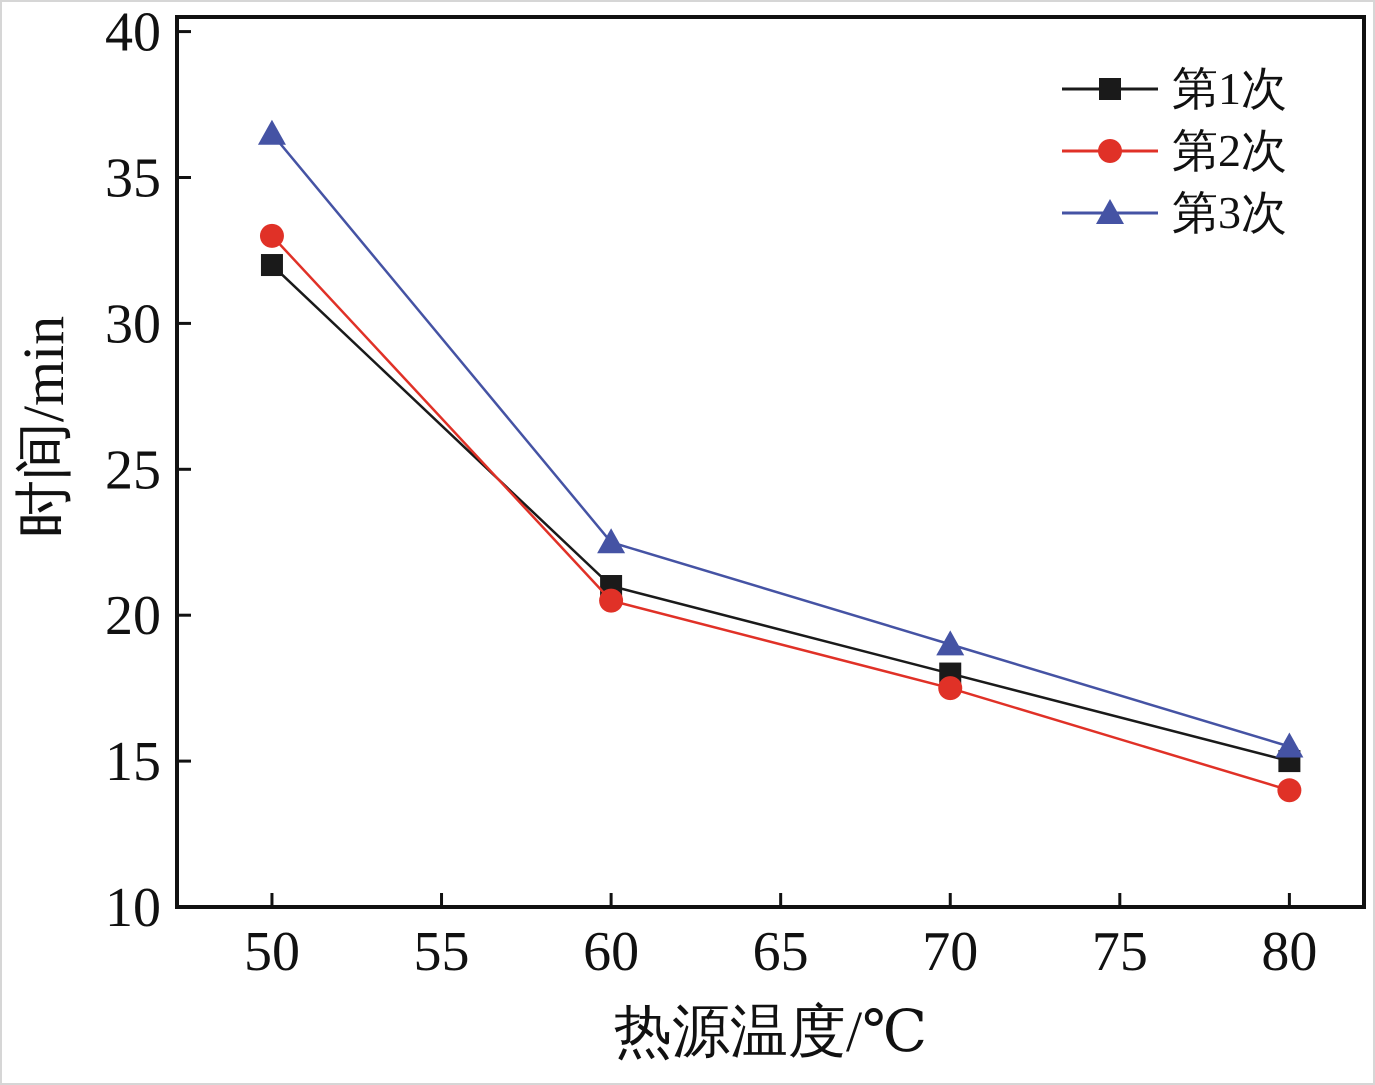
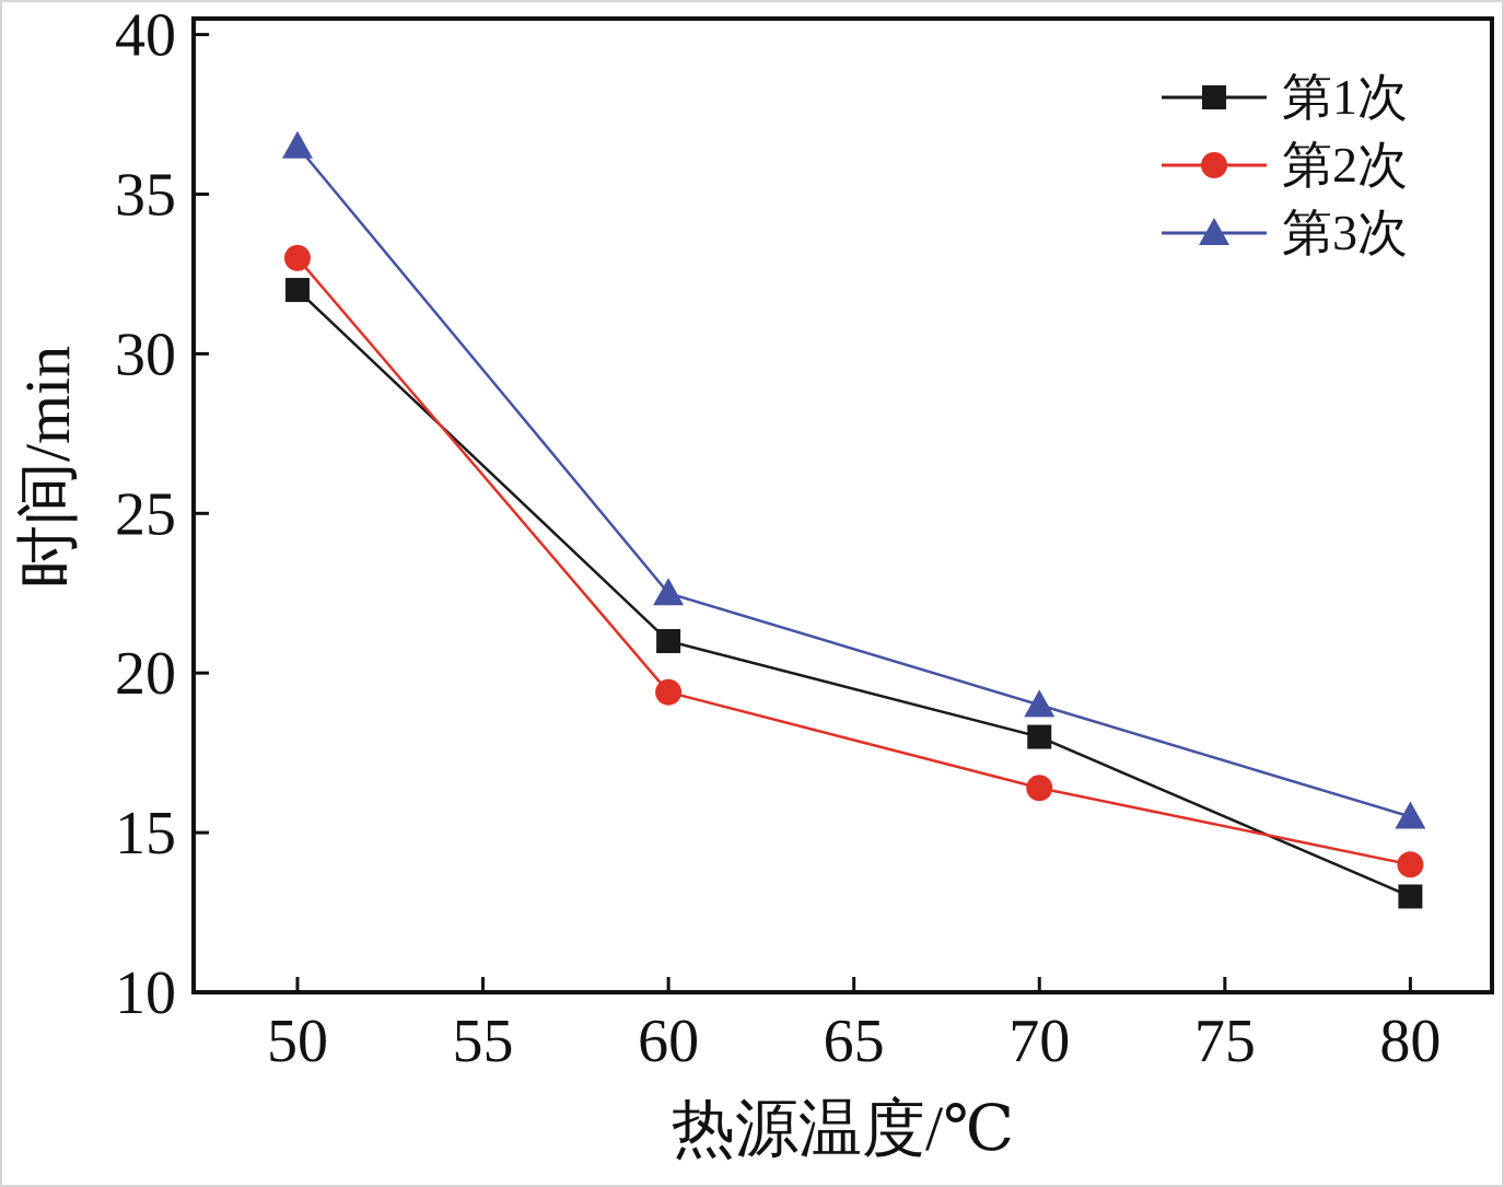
第2次/60: 20.5 -> 19.4
第2次/70: 17.5 -> 16.4
第1次/80: 15 -> 13
